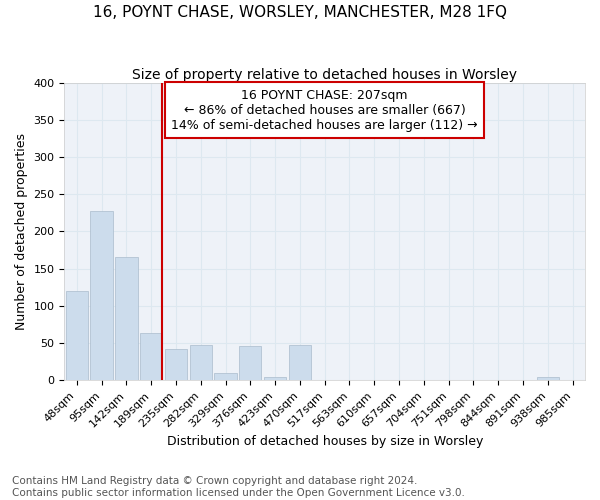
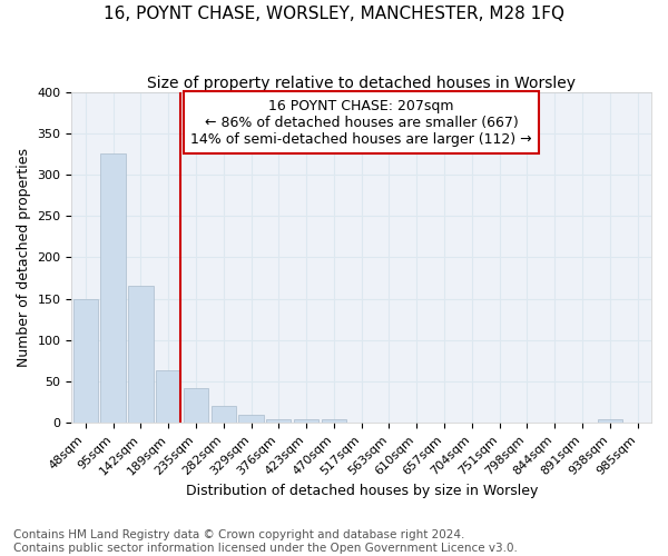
48sqm: 120 -> 150
95sqm: 228 -> 325
282sqm: 48 -> 20
376sqm: 46 -> 5
470sqm: 48 -> 5
